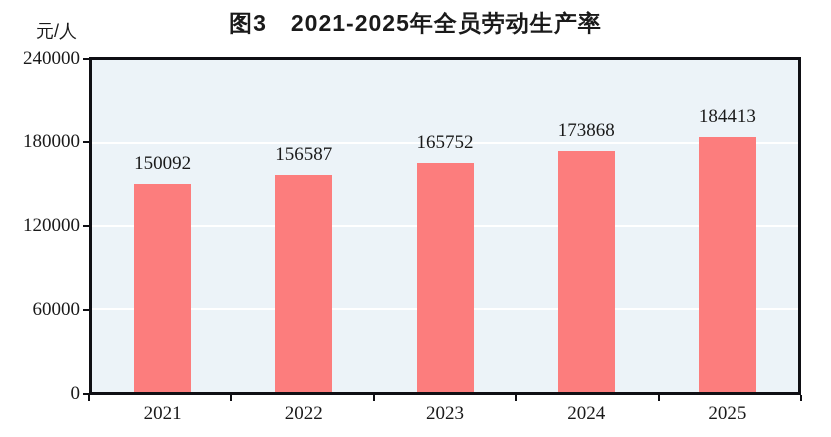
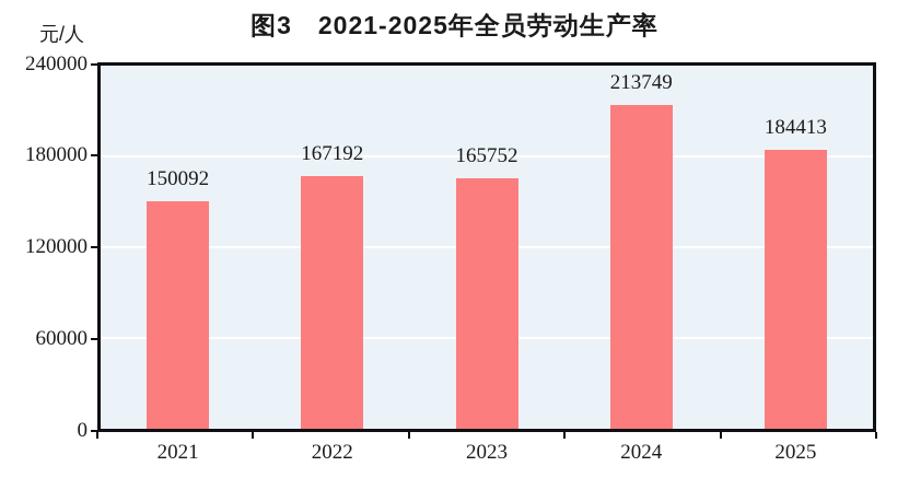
2022: 156587 -> 167192
2024: 173868 -> 213749
